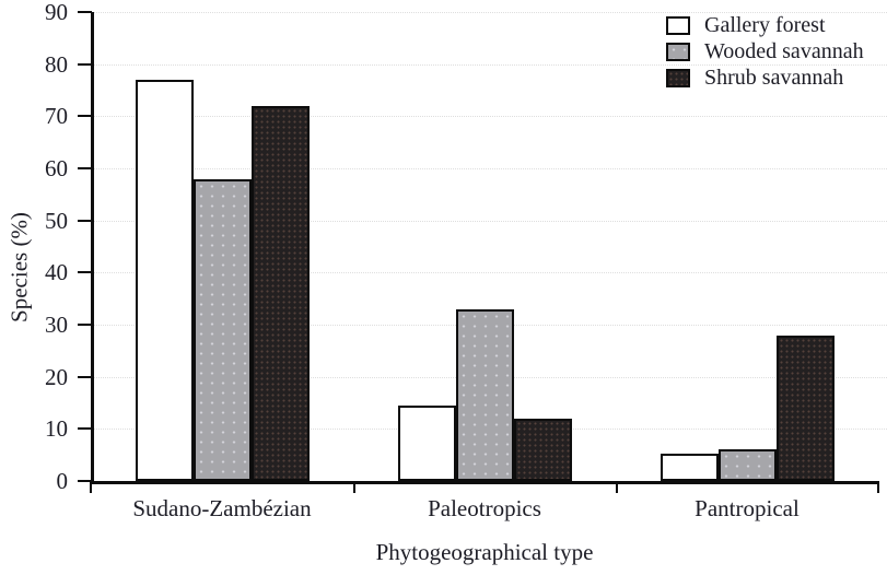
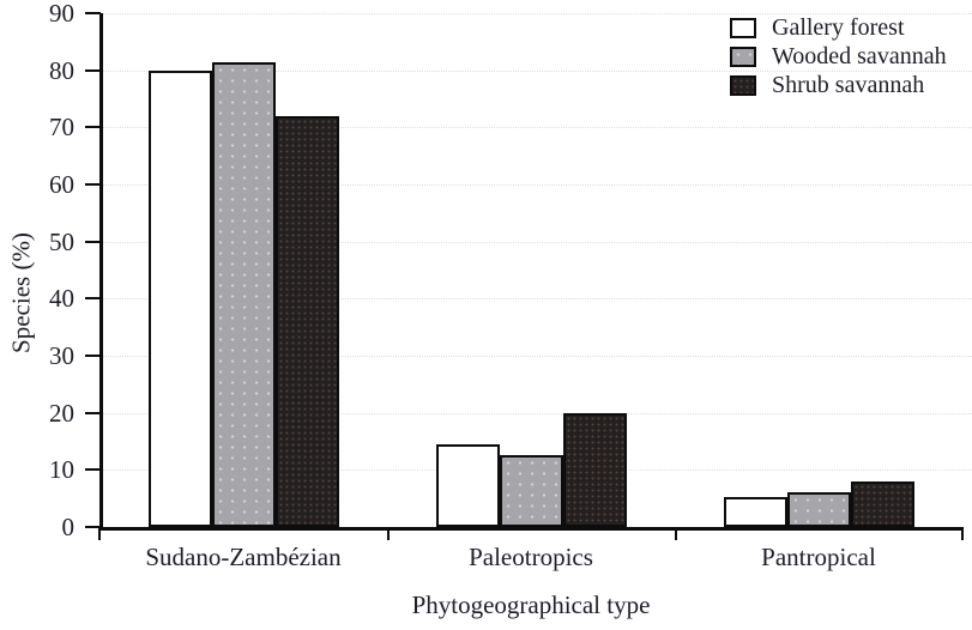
Gallery forest/Sudano-Zambézian: 77 -> 80
Wooded savannah/Sudano-Zambézian: 58 -> 82
Wooded savannah/Paleotropics: 33 -> 12
Shrub savannah/Paleotropics: 12 -> 20
Shrub savannah/Pantropical: 28 -> 8
